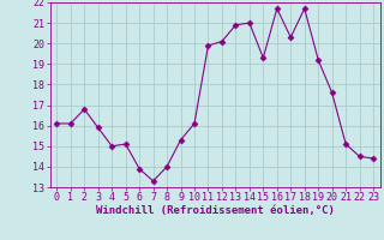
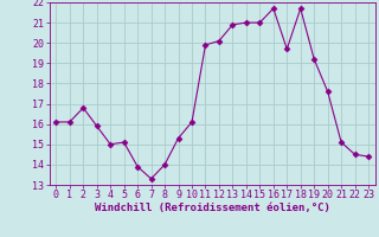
15: 19.3 -> 21.0
17: 20.3 -> 19.7
